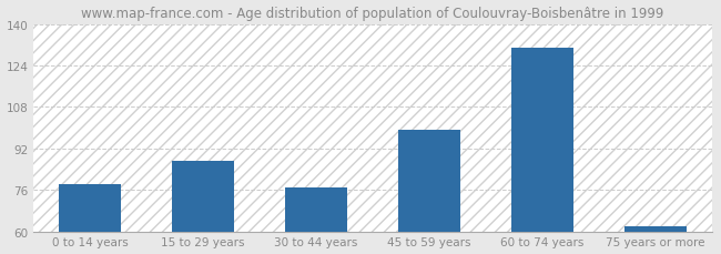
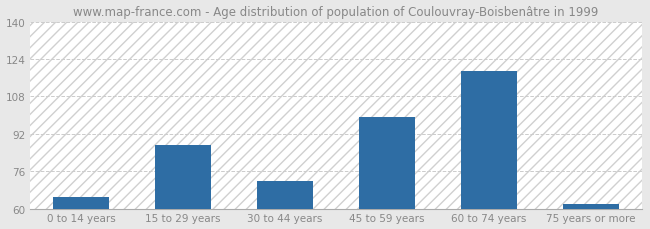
0 to 14 years: 78 -> 65
30 to 44 years: 77 -> 72
60 to 74 years: 131 -> 119
